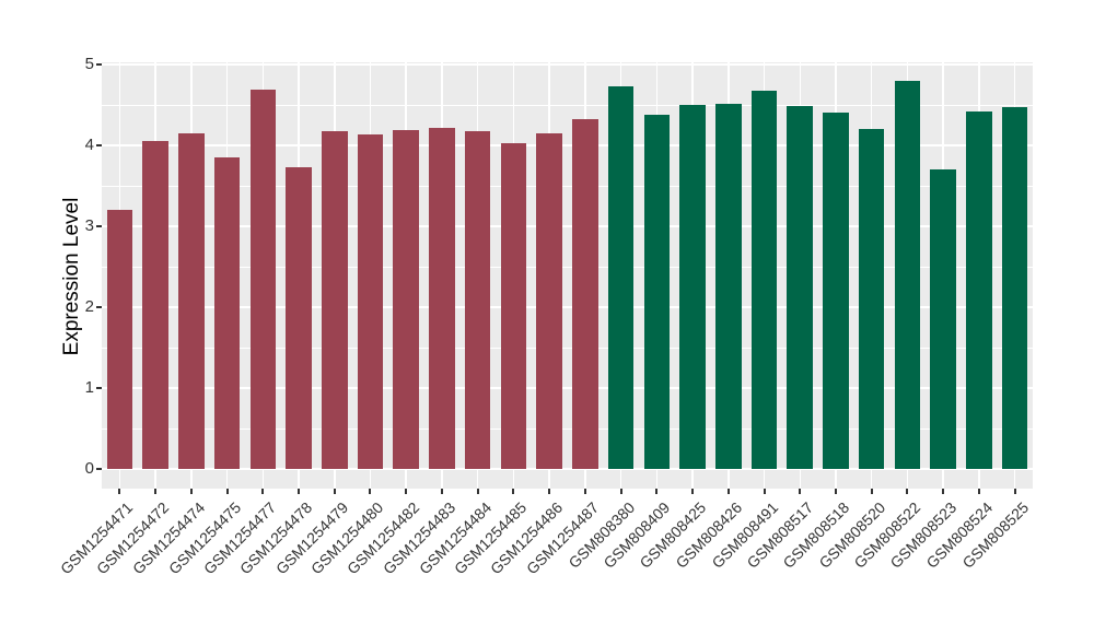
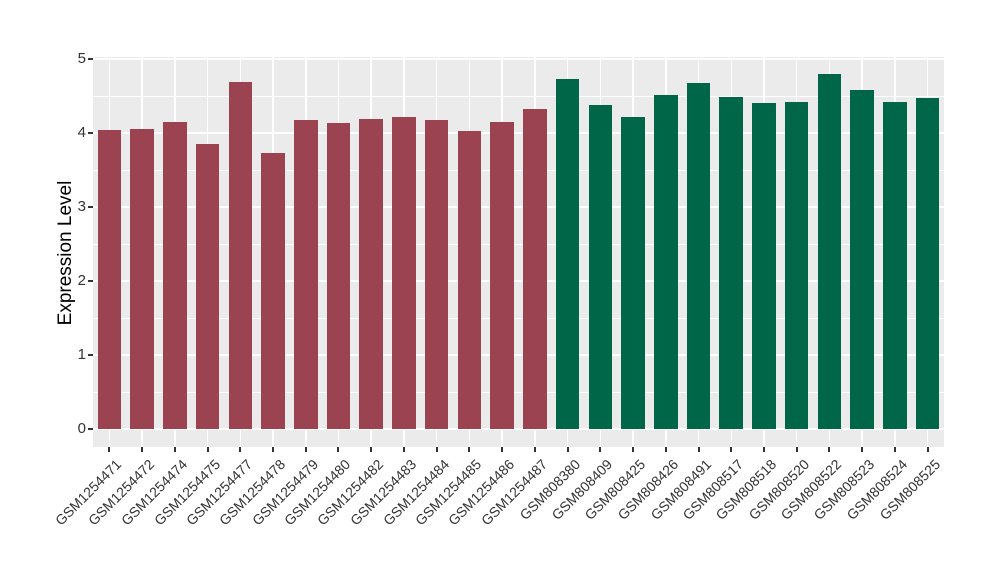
GSM1254471: 3.2 -> 4.0
GSM808425: 4.5 -> 4.2
GSM808520: 4.2 -> 4.4
GSM808523: 3.7 -> 4.6
